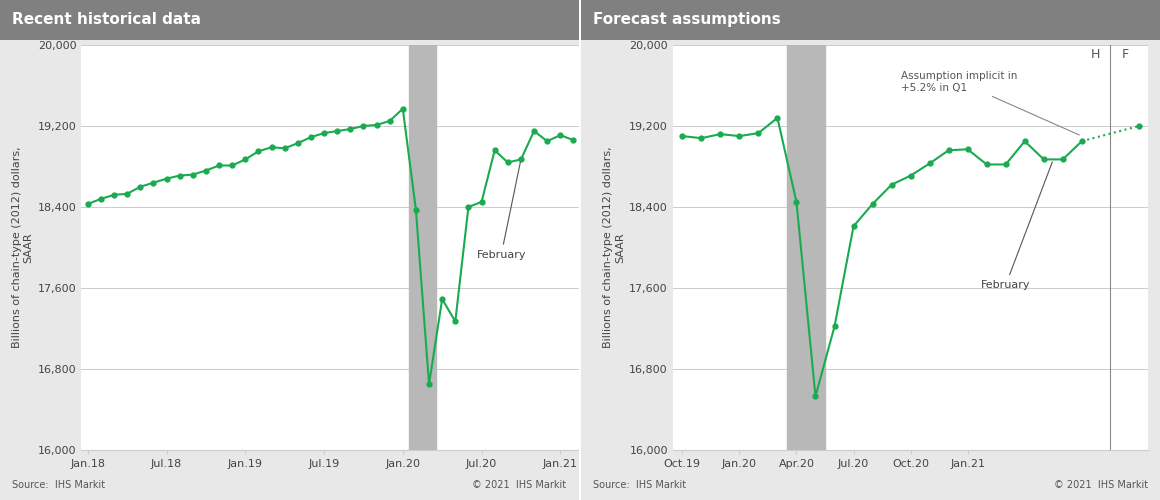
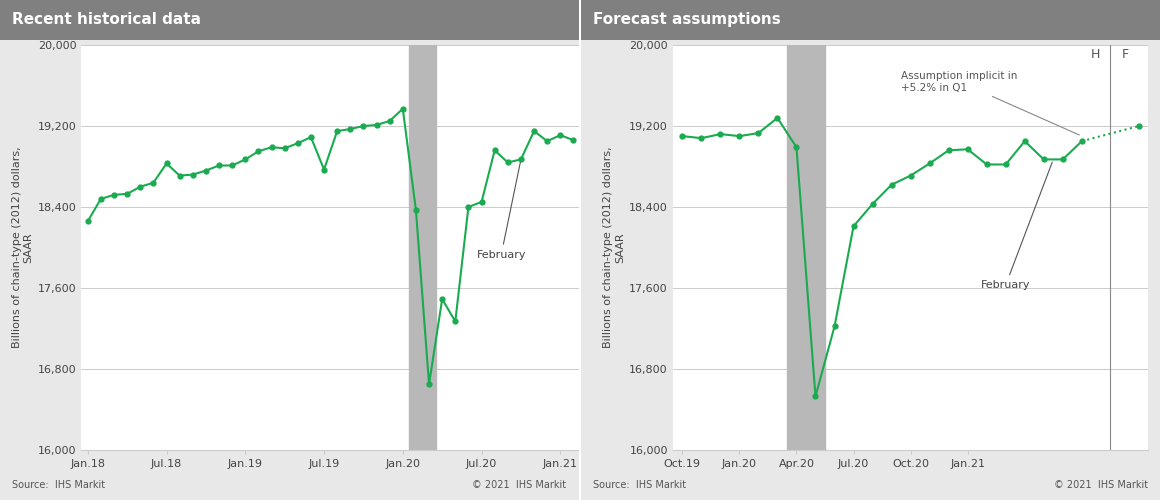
Jan.18: 18,430 -> 18,260
Jul.18: 18,680 -> 18,830
Jul.19: 19,130 -> 18,770
Apr.20: 18,450 -> 18,990
